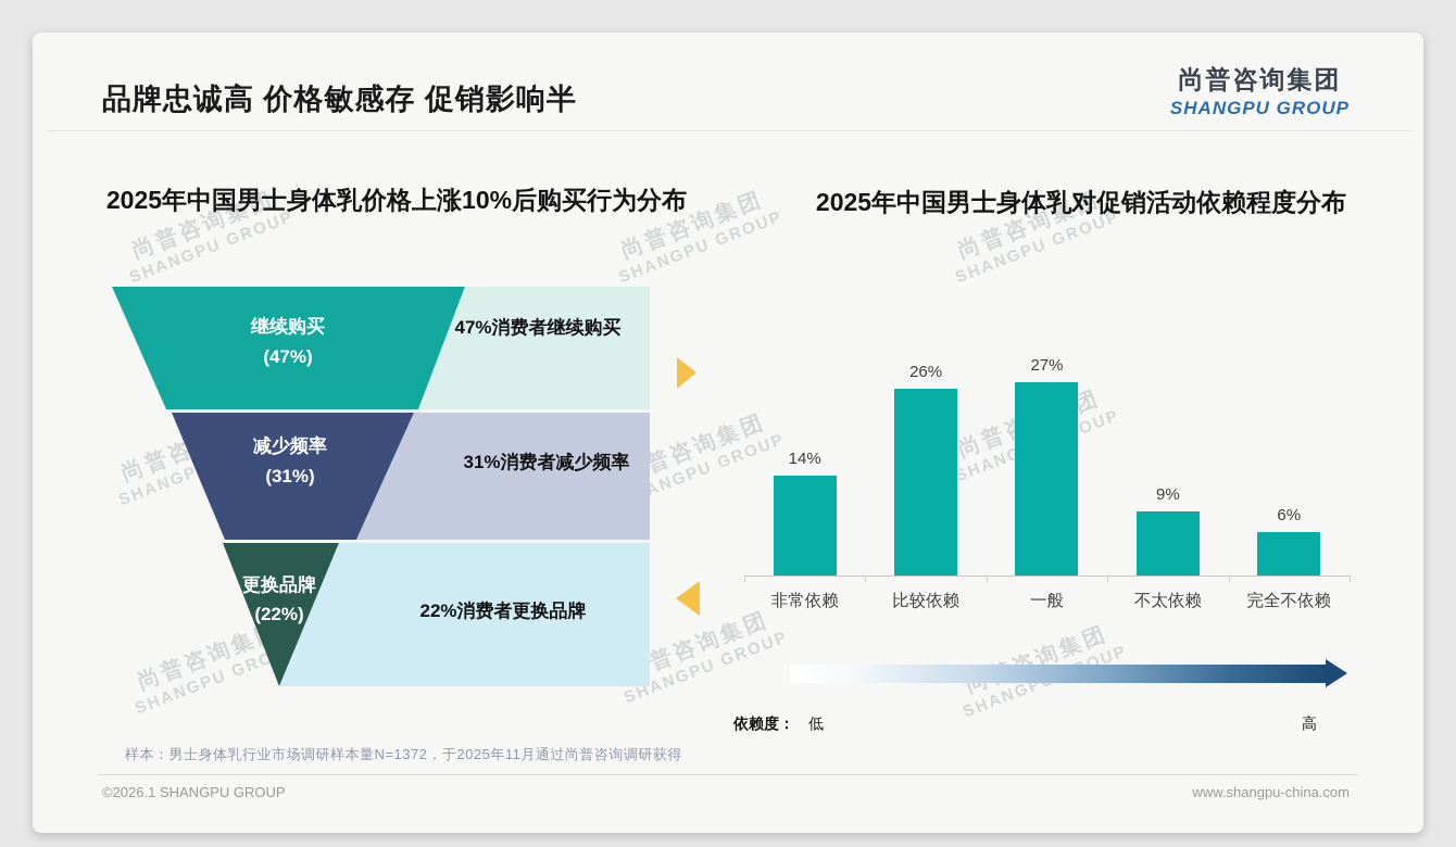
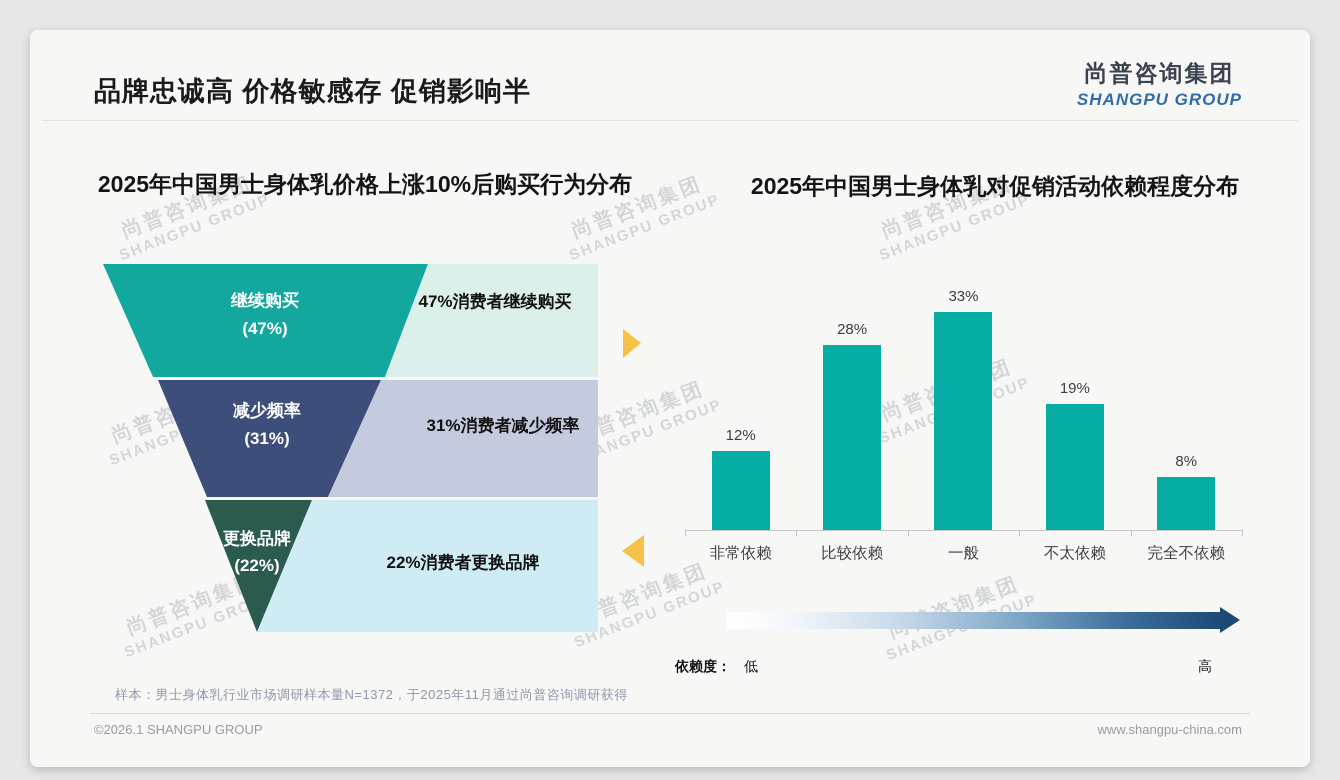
2025年中国男士身体乳对促销活动依赖程度分布/非常依赖: 14% -> 12%
2025年中国男士身体乳对促销活动依赖程度分布/比较依赖: 26% -> 28%
2025年中国男士身体乳对促销活动依赖程度分布/一般: 27% -> 33%
2025年中国男士身体乳对促销活动依赖程度分布/不太依赖: 9% -> 19%
2025年中国男士身体乳对促销活动依赖程度分布/完全不依赖: 6% -> 8%
